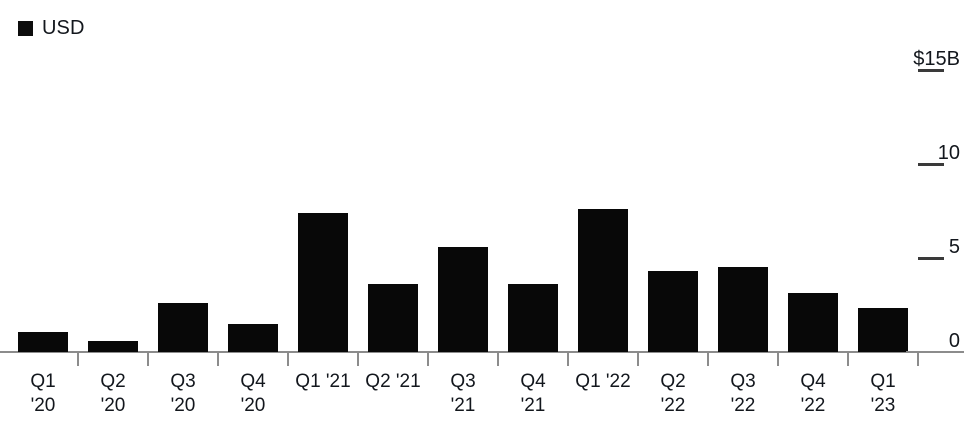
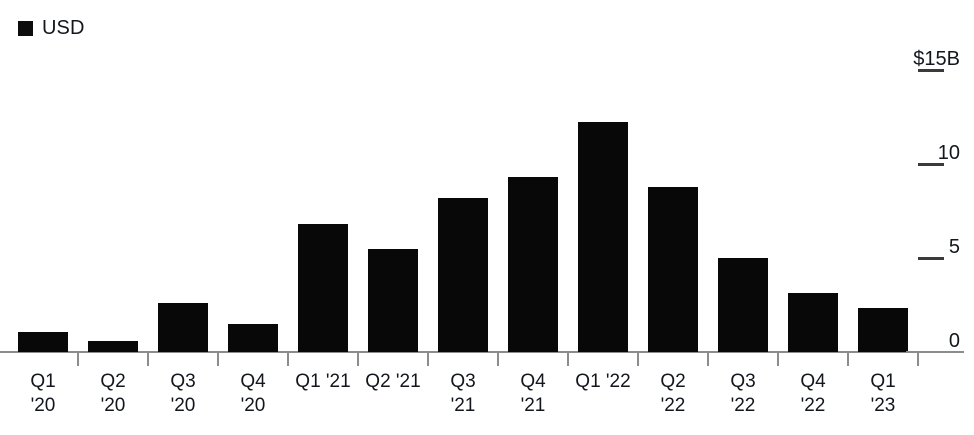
Q1 '21: $7.4B -> $6.8B
Q2 '21: $3.6B -> $5.5B
Q3 '21: $5.6B -> $8.2B
Q4 '21: $3.6B -> $9.3B
Q1 '22: $7.6B -> $12.2B
Q2 '22: $4.3B -> $8.8B
Q3 '22: $4.5B -> $5.0B
